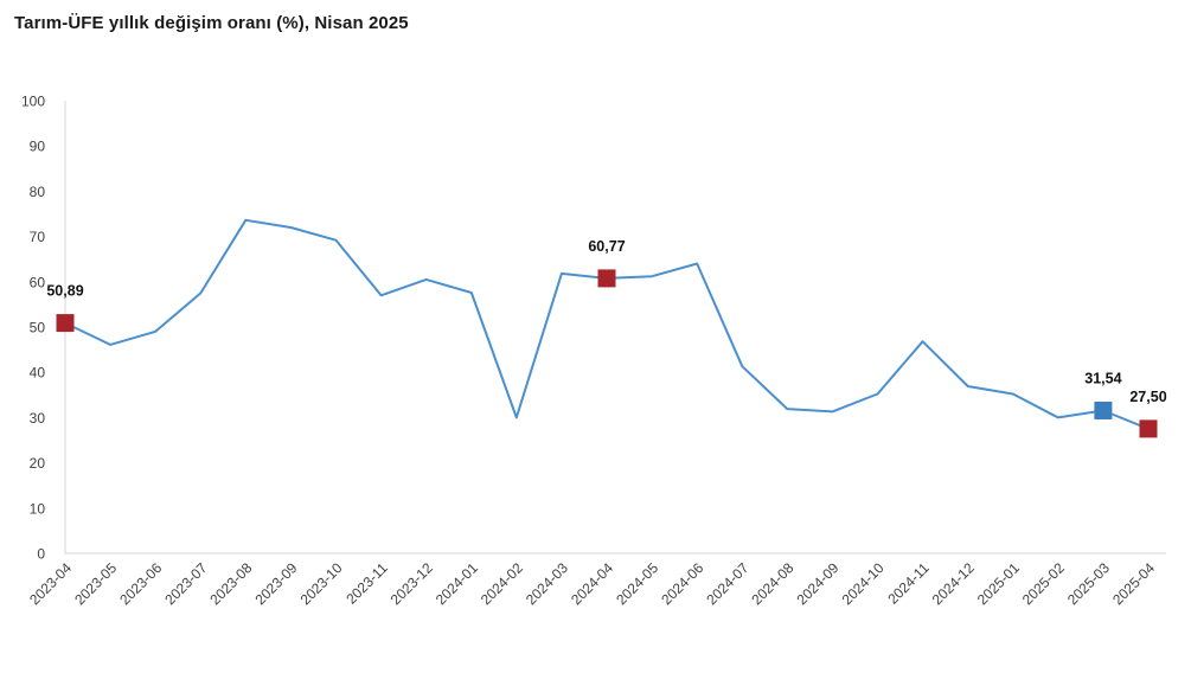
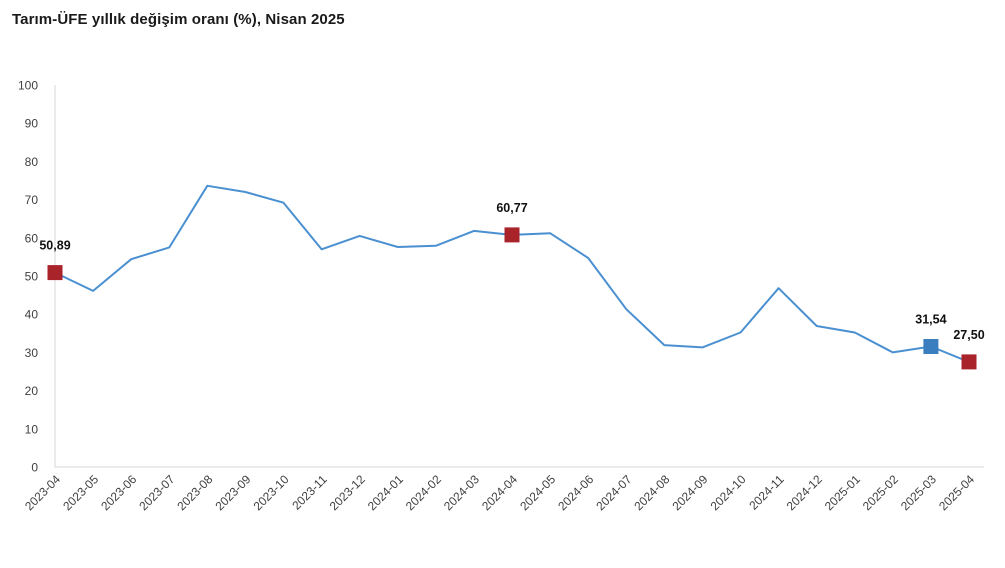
2023-06: 49 -> 54
2024-02: 30 -> 58
2024-06: 64 -> 55
